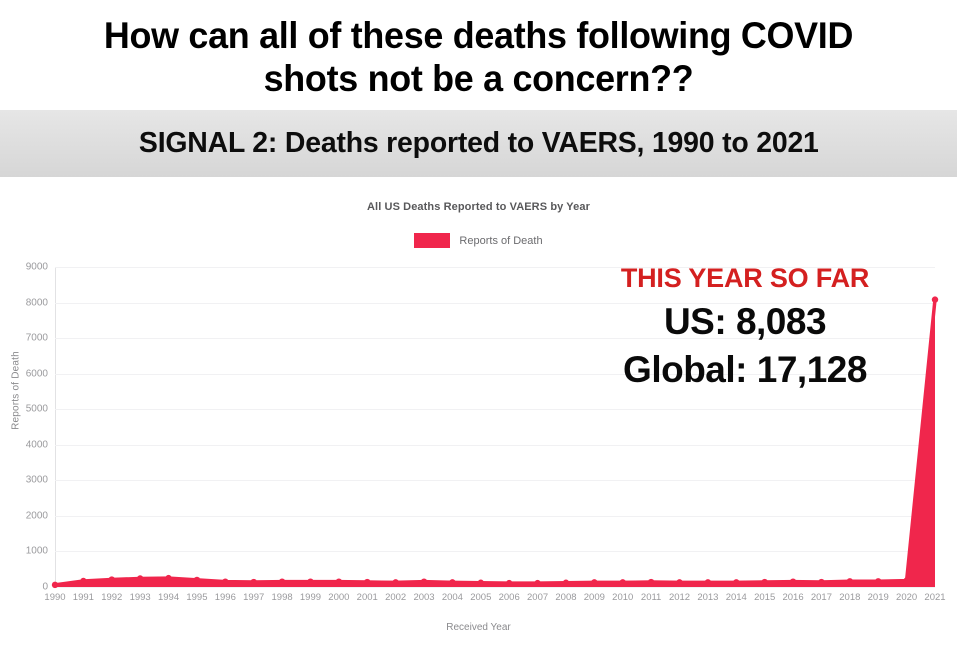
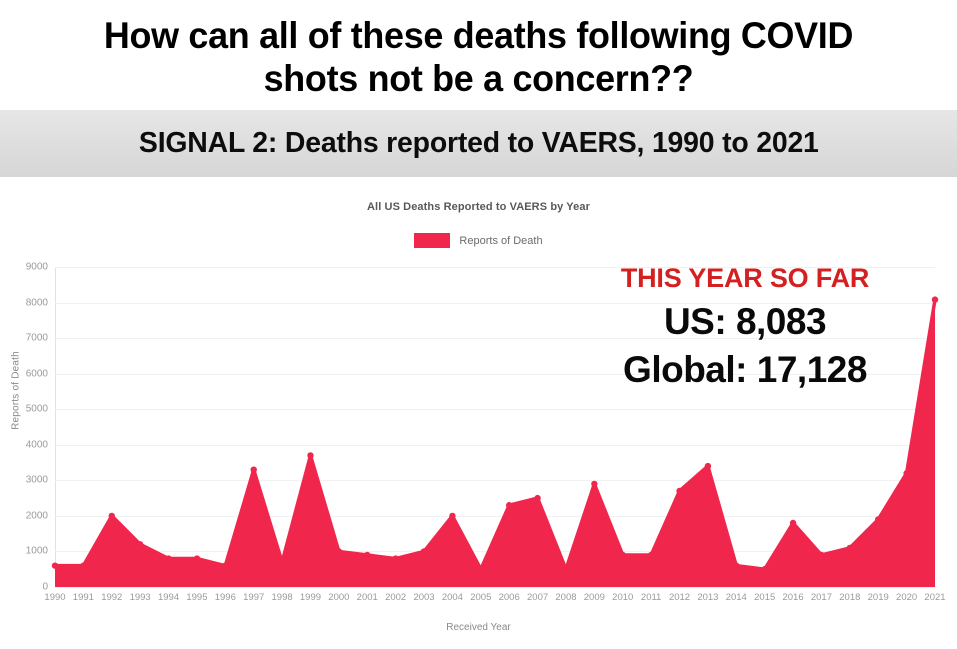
1990: 100 -> 600
1991: 200 -> 600
1992: 200 -> 2000
1993: 200 -> 1200
1994: 200 -> 800
1995: 200 -> 800
1996: 200 -> 600
1997: 100 -> 3300
1998: 200 -> 700
1999: 200 -> 3700
2000: 200 -> 1000
2001: 100 -> 900
2002: 100 -> 800
2003: 200 -> 1000
2004: 100 -> 2000
2005: 100 -> 500
2006: 100 -> 2300
2007: 100 -> 2500
2008: 100 -> 500
2009: 100 -> 2900
2010: 100 -> 900
2011: 100 -> 900
2012: 100 -> 2700
2013: 100 -> 3400
2014: 100 -> 600
2015: 100 -> 500
2016: 200 -> 1800
2017: 100 -> 900
2018: 200 -> 1100
2019: 200 -> 1900
2020: 200 -> 3200
